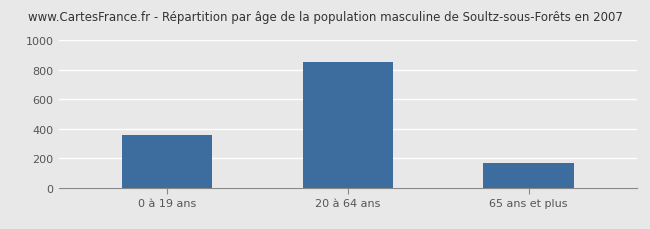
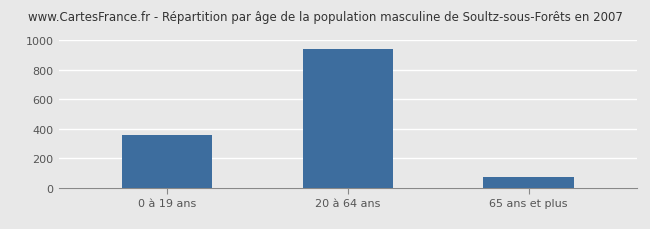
20 à 64 ans: 850 -> 940
65 ans et plus: 170 -> 70
